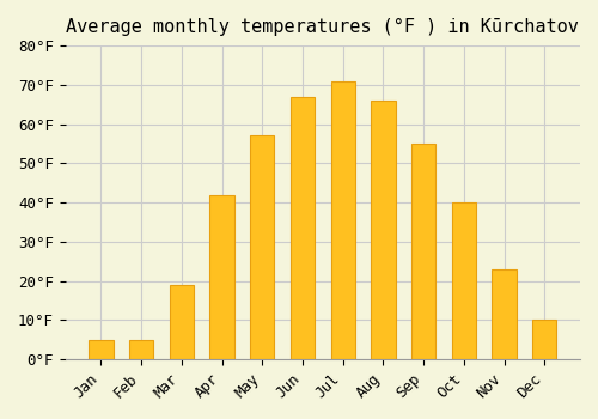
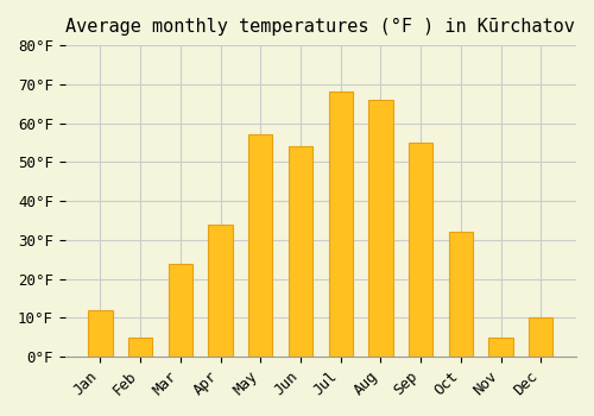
Jan: 5°F -> 12°F
Mar: 19°F -> 24°F
Apr: 42°F -> 34°F
Jun: 67°F -> 54°F
Jul: 71°F -> 68°F
Oct: 40°F -> 32°F
Nov: 23°F -> 5°F
